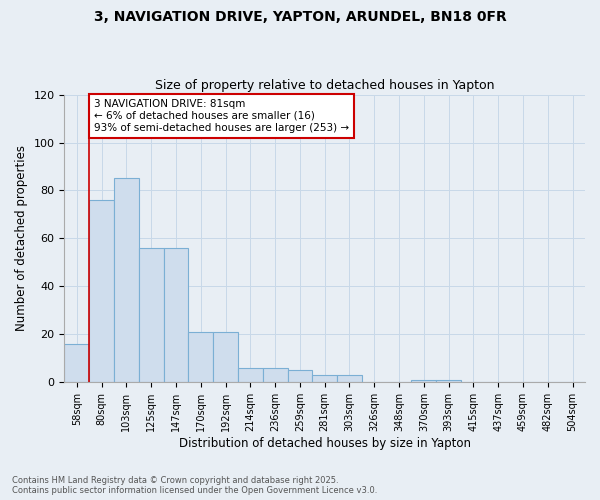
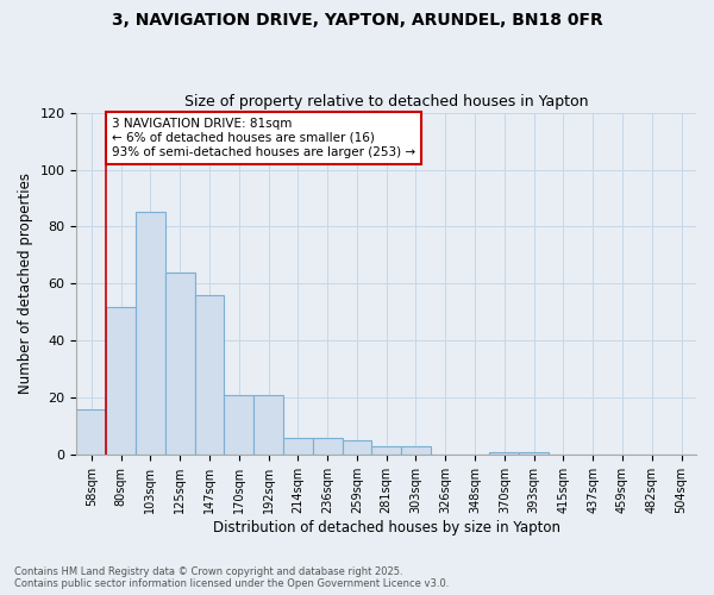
80sqm: 76 -> 52
125sqm: 56 -> 64
